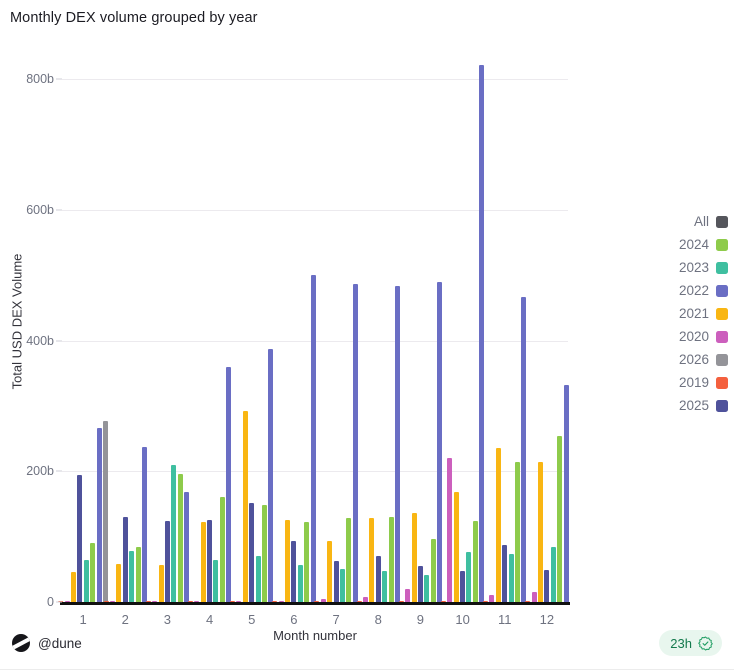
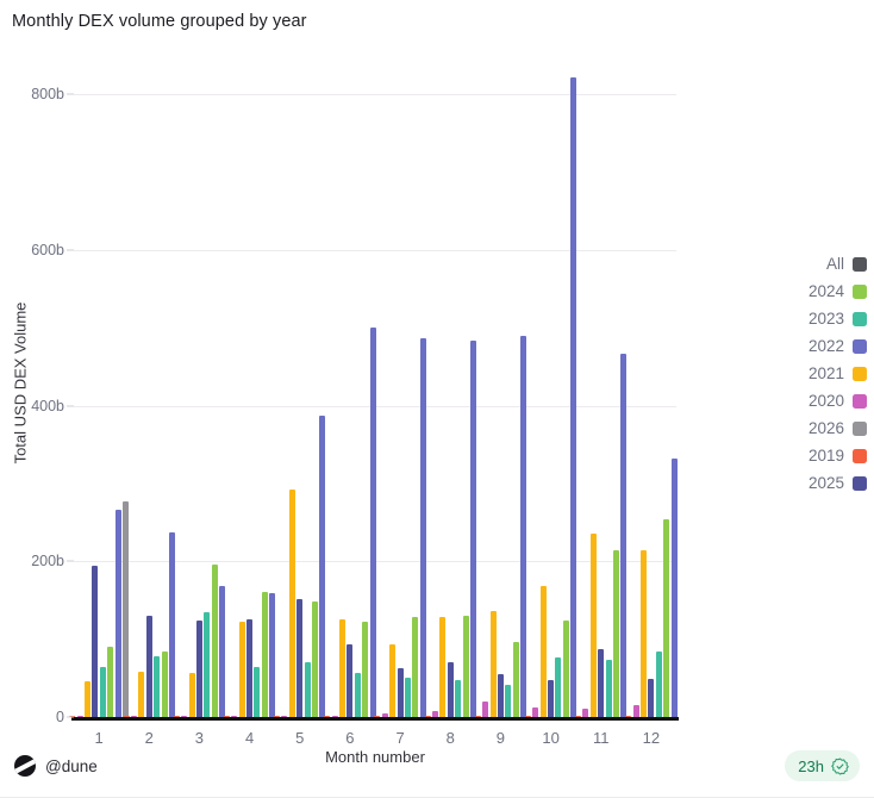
2023/3: 210b -> 130b
2022/4: 360b -> 160b
2020/10: 220b -> 10b
